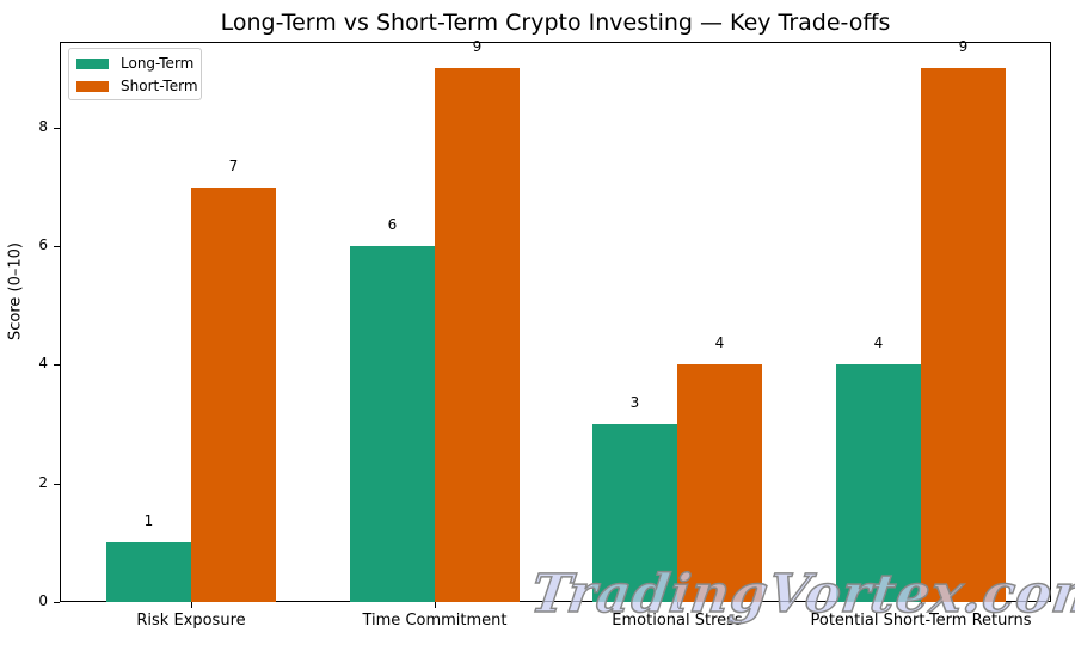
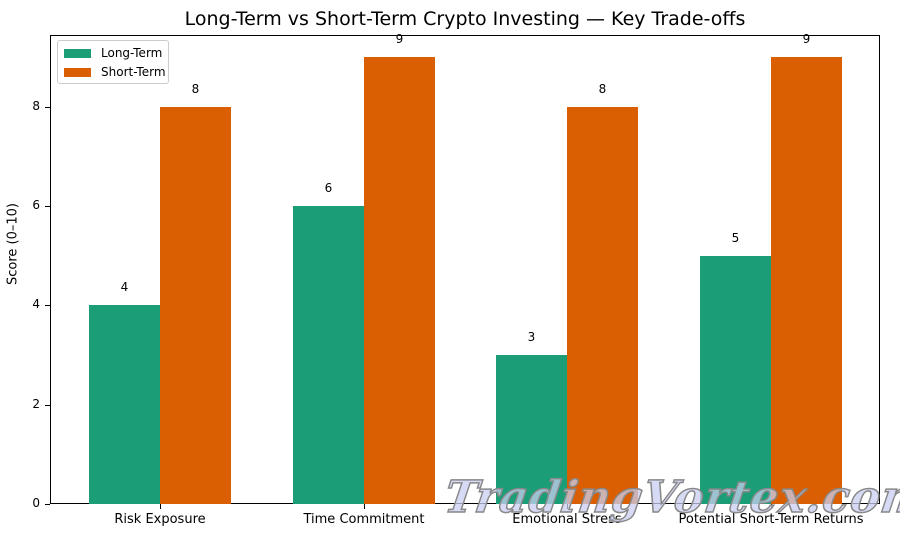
Long-Term/Risk Exposure: 1 -> 4
Short-Term/Risk Exposure: 7 -> 8
Short-Term/Emotional Stress: 4 -> 8
Long-Term/Potential Short-Term Returns: 4 -> 5
